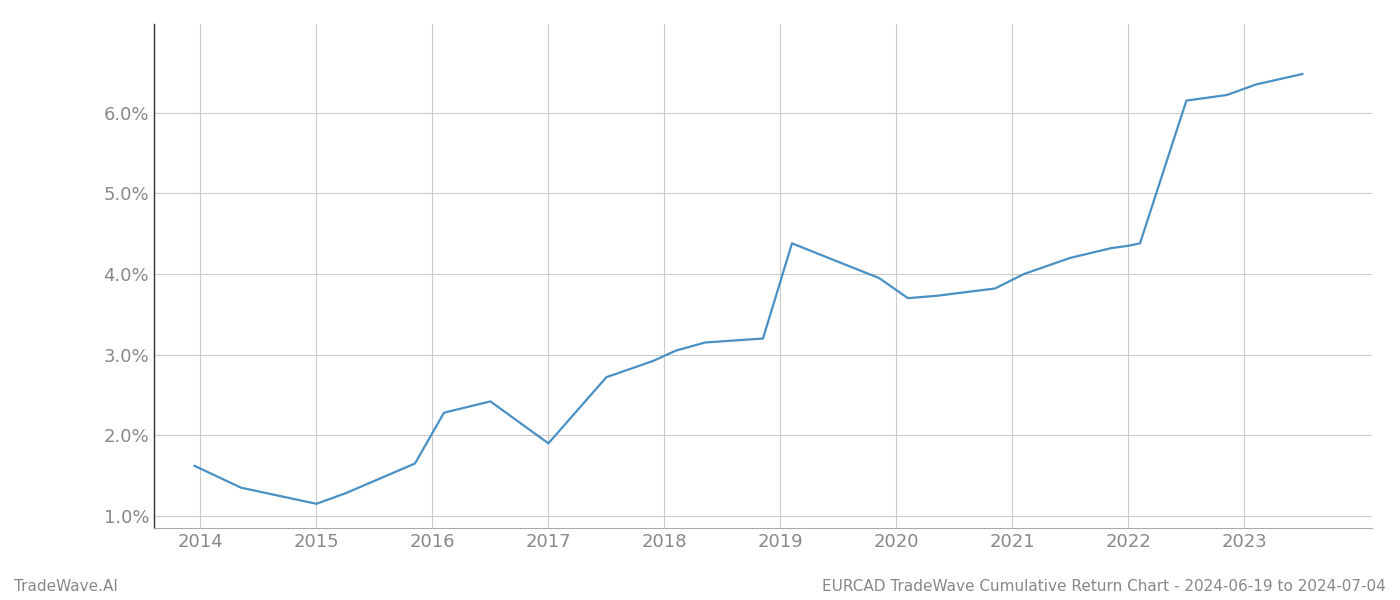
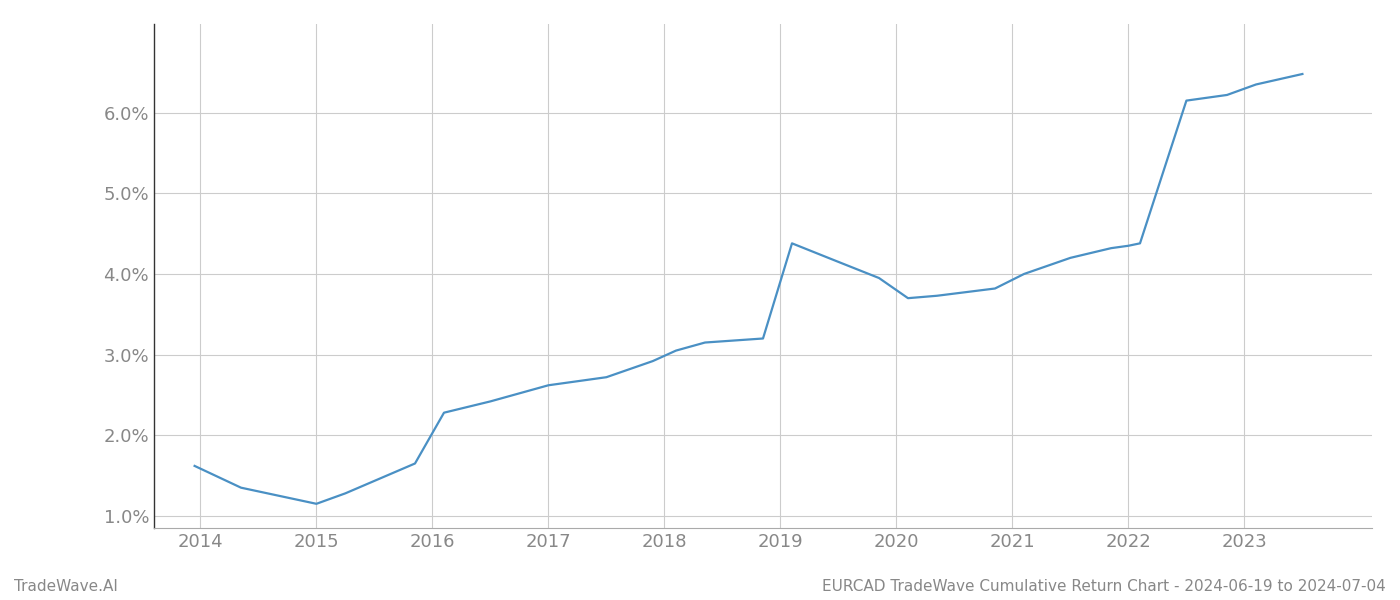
2017: 1.90% -> 2.62%
